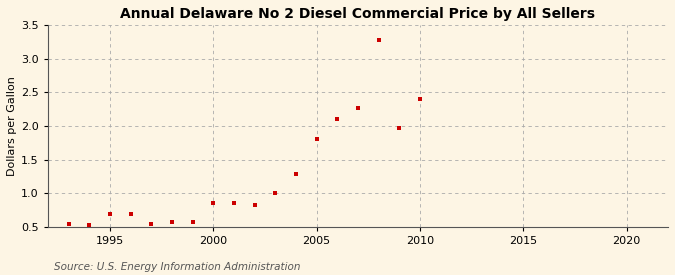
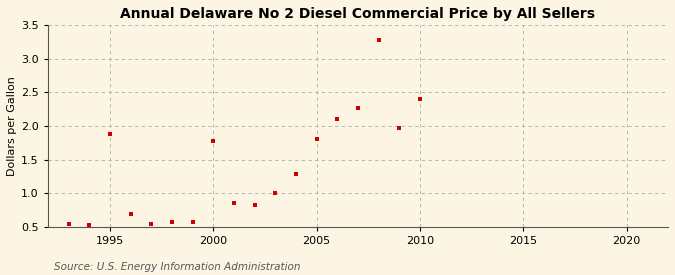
1995: 0.70 -> 1.88
2000: 0.85 -> 1.78
